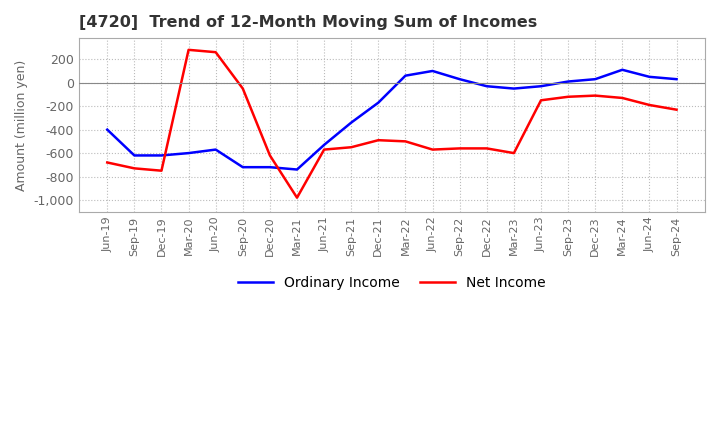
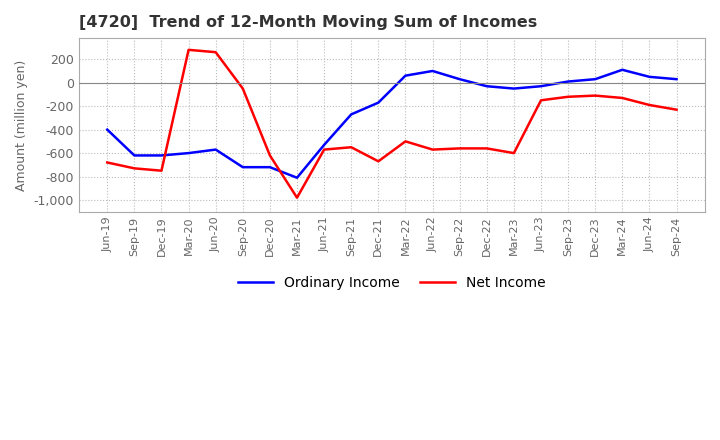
Ordinary Income/Mar-21: -740 -> -810
Ordinary Income/Sep-21: -340 -> -270
Net Income/Dec-21: -490 -> -670
